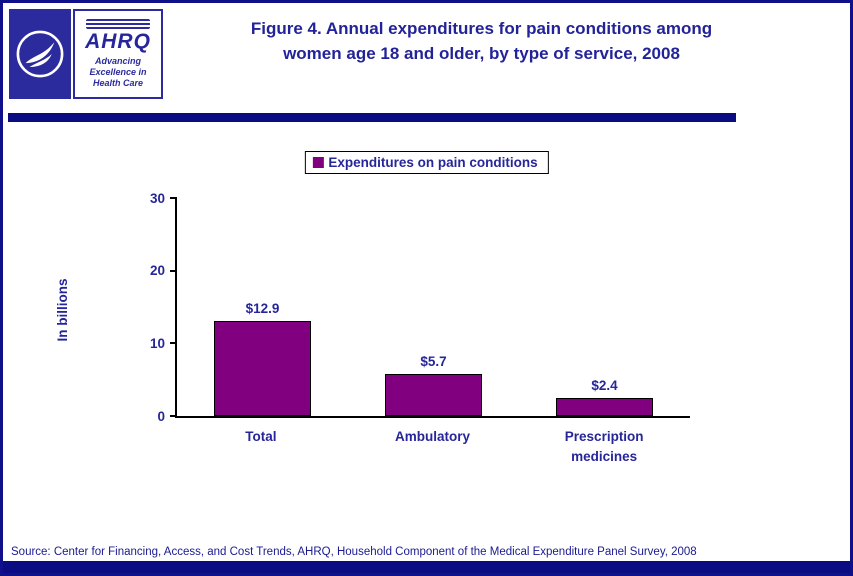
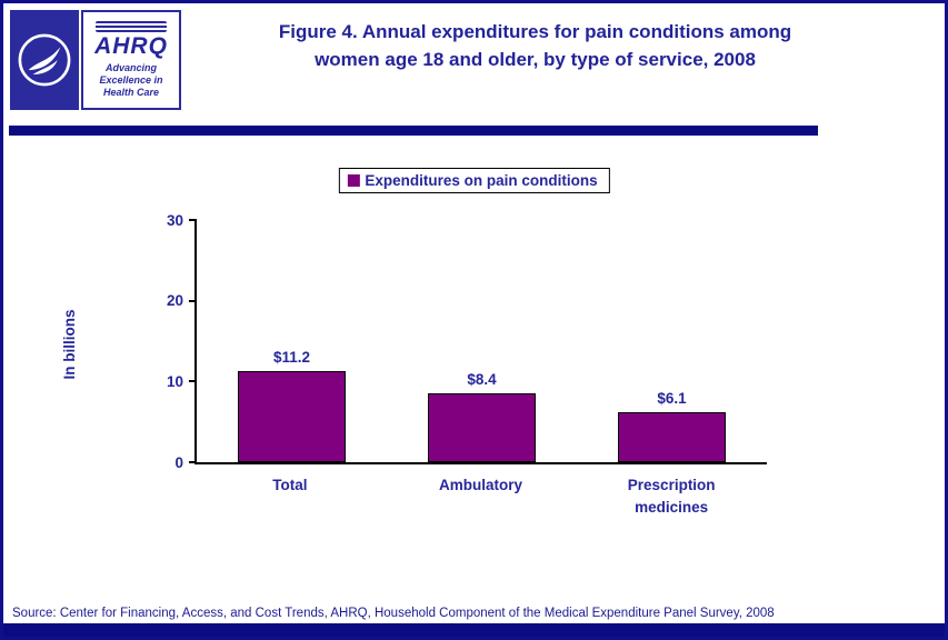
Total: $12.9 -> $11.2
Ambulatory: $5.7 -> $8.4
Prescription medicines: $2.4 -> $6.1
